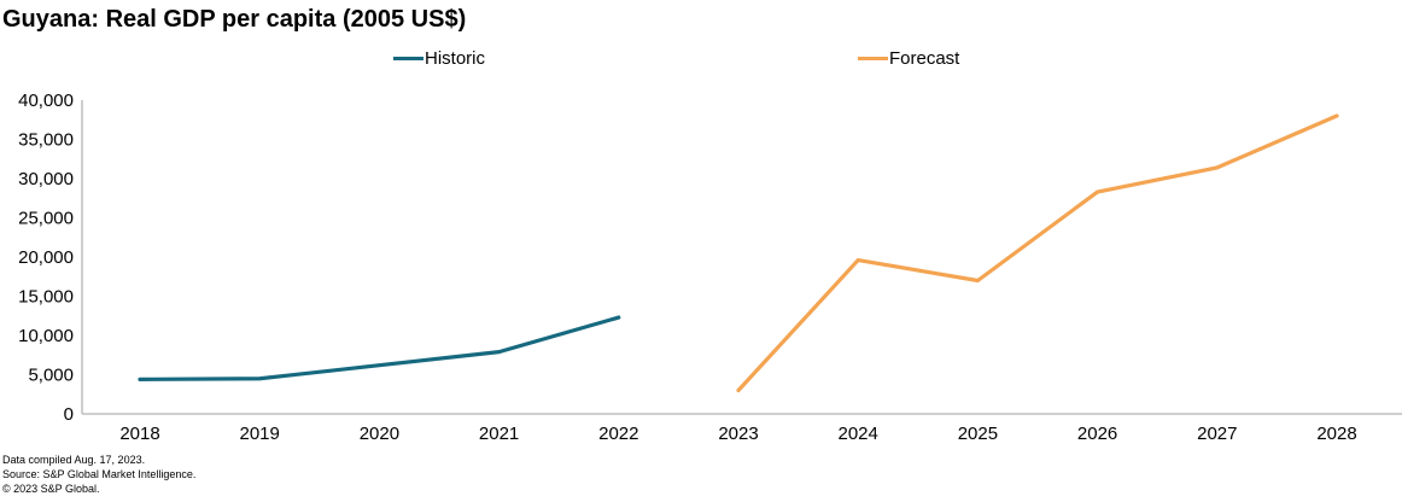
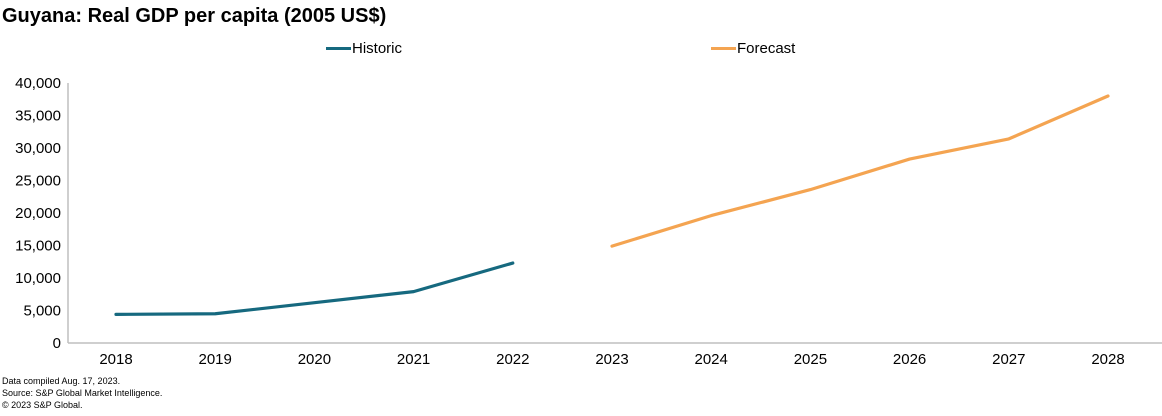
Forecast/2023: 3000 -> 15000
Forecast/2025: 17000 -> 24000
